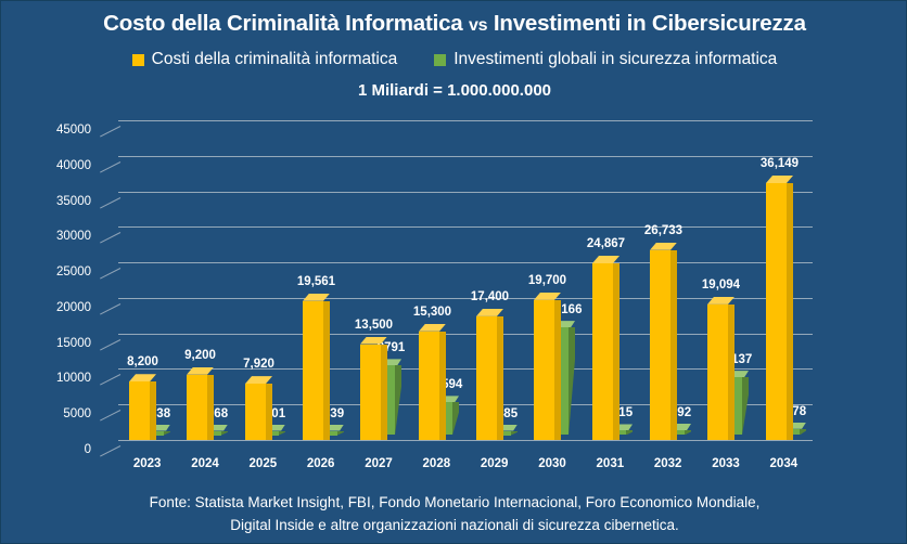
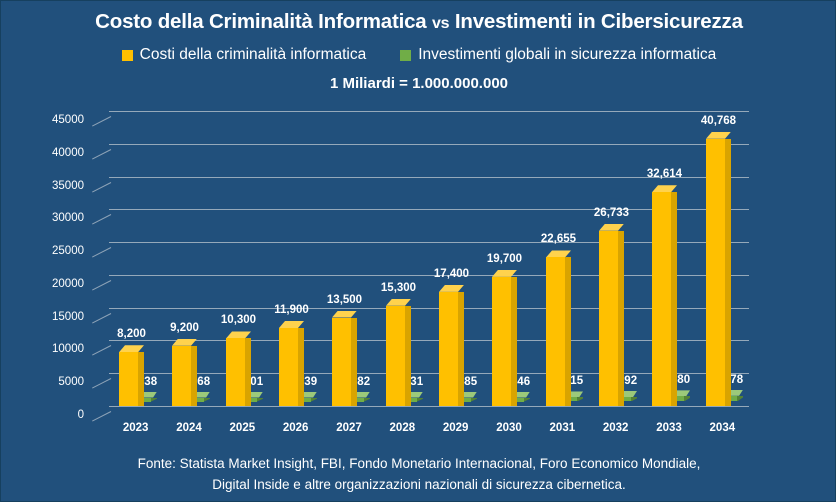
Costi della criminalità informatica/2025: 7,920 -> 10,300
Costi della criminalità informatica/2026: 19,561 -> 11,900
Investimenti globali in sicurezza informatica/2027: 9791 -> 382
Investimenti globali in sicurezza informatica/2028: 4594 -> 431
Investimenti globali in sicurezza informatica/2030: 15166 -> 546
Costi della criminalità informatica/2031: 24,867 -> 22,655
Costi della criminalità informatica/2033: 19,094 -> 32,614
Investimenti globali in sicurezza informatica/2033: 8137 -> 780
Costi della criminalità informatica/2034: 36,149 -> 40,768
